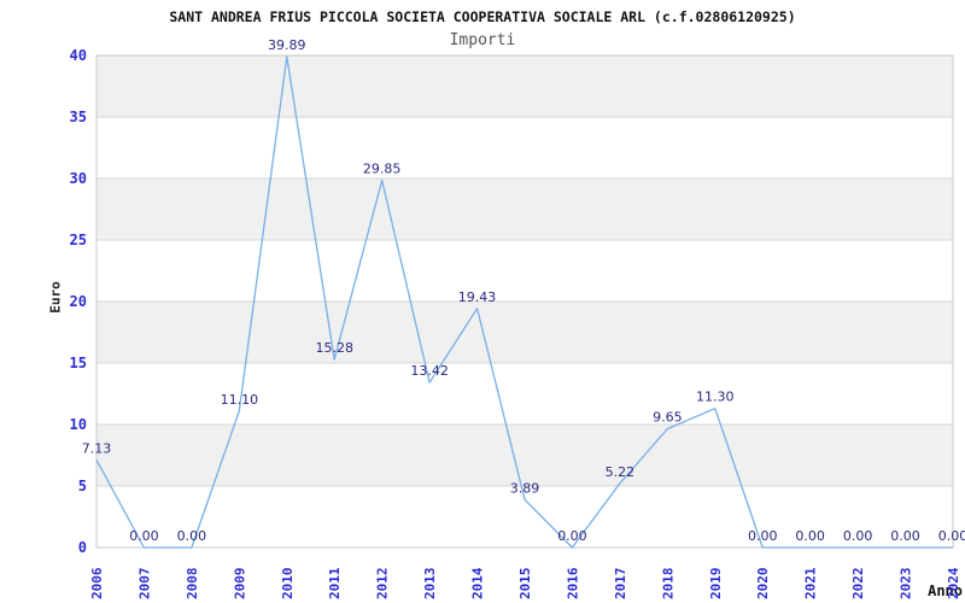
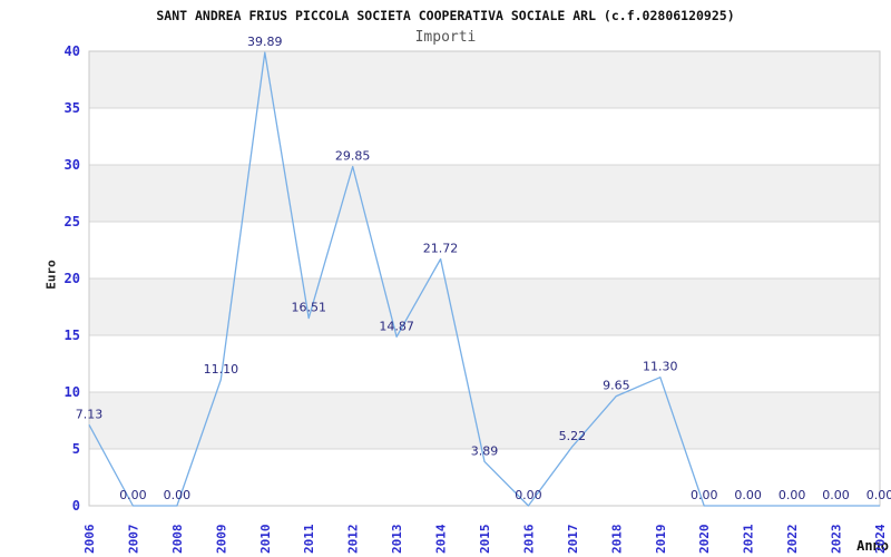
2011: 15.28 -> 16.51
2013: 13.42 -> 14.87
2014: 19.43 -> 21.72
